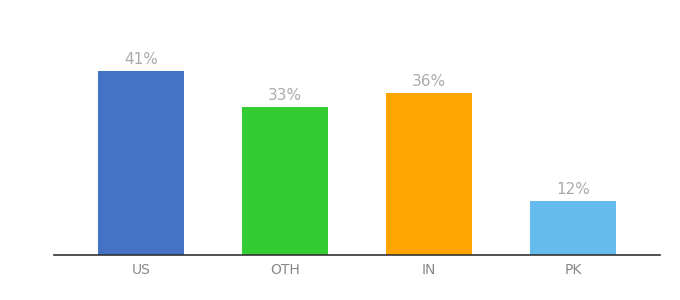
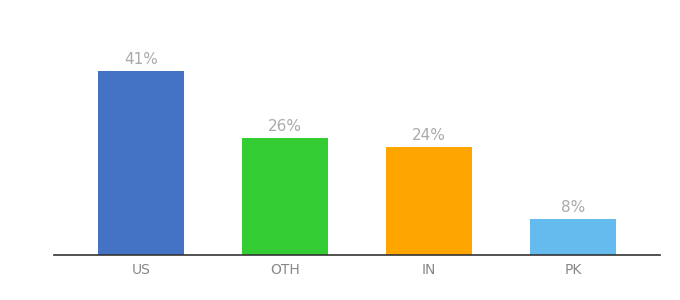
OTH: 33% -> 26%
IN: 36% -> 24%
PK: 12% -> 8%
